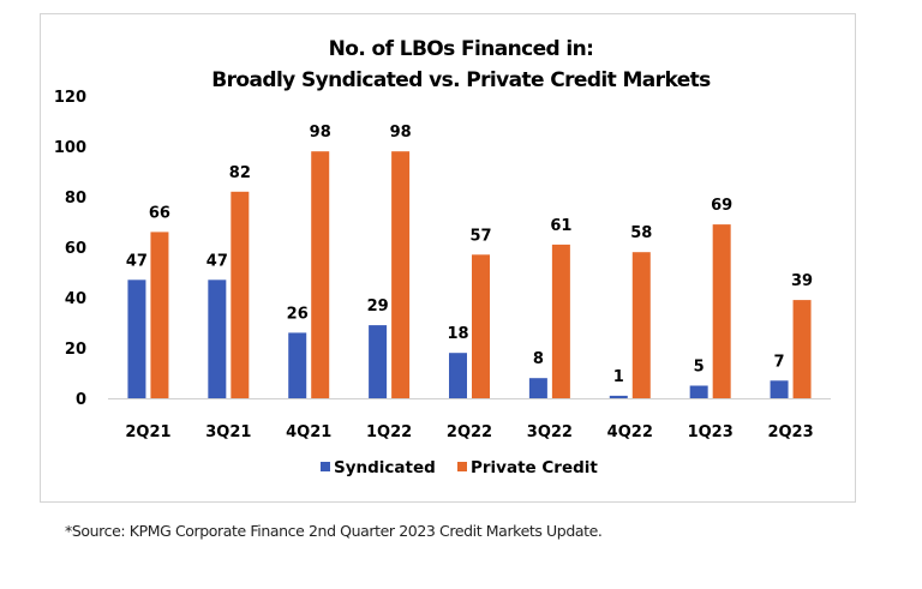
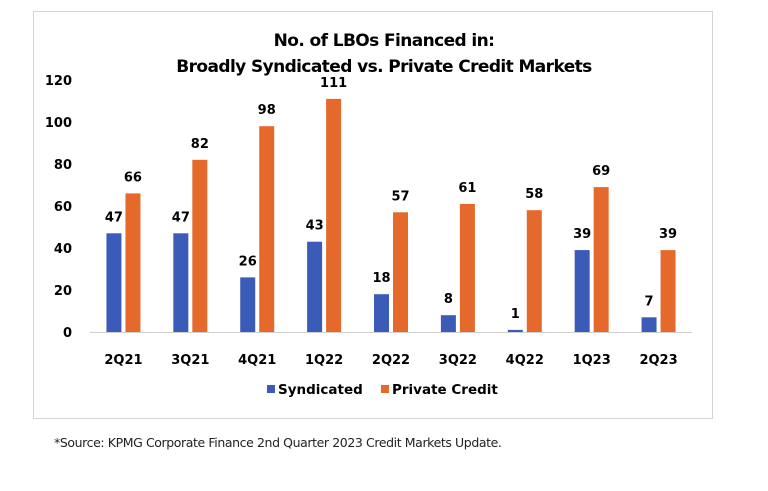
Syndicated/1Q22: 29 -> 43
Private Credit/1Q22: 98 -> 111
Syndicated/1Q23: 5 -> 39
